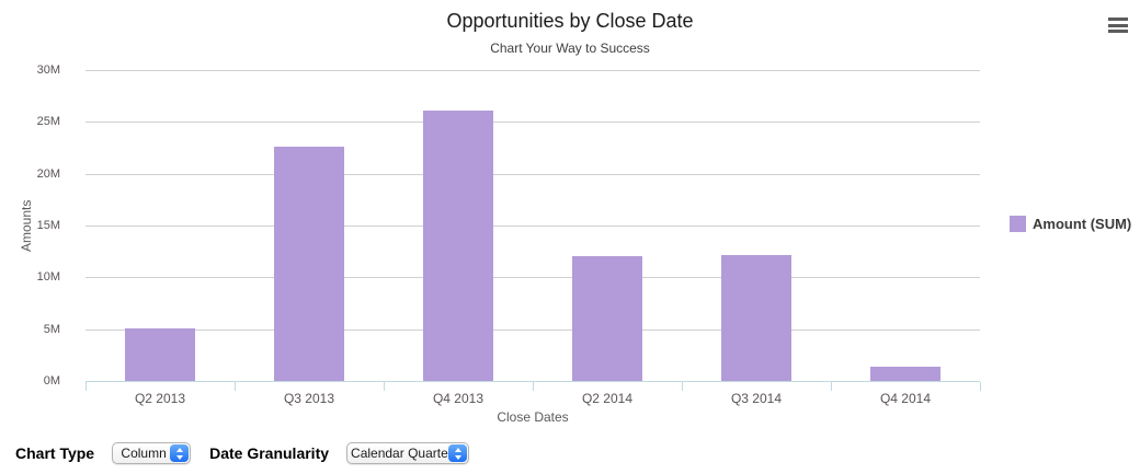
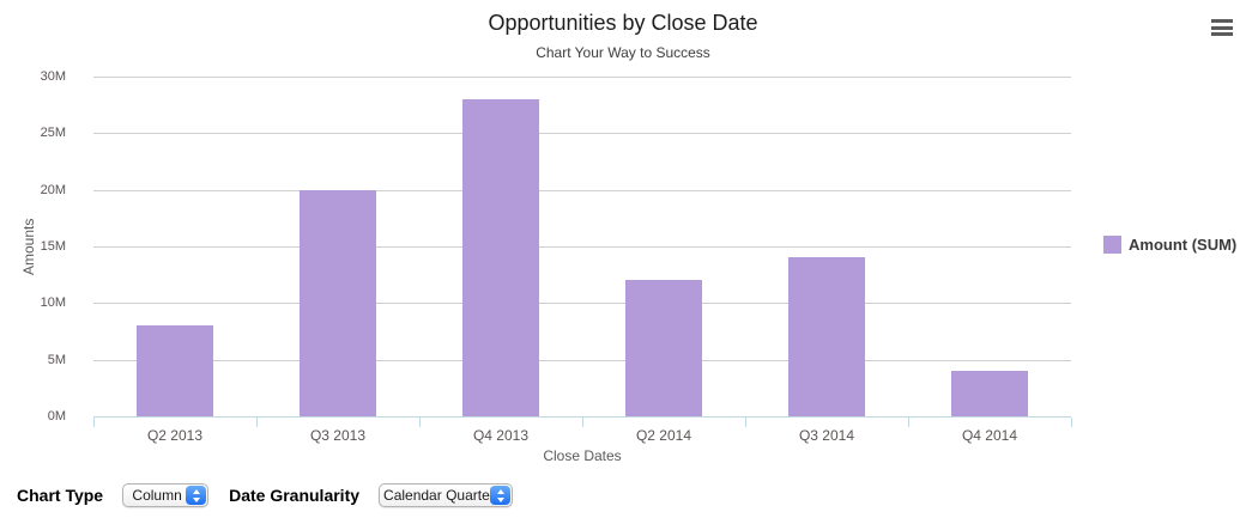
Q2 2013: 5M -> 8M
Q3 2013: 23M -> 20M
Q4 2013: 26M -> 28M
Q3 2014: 12M -> 14M
Q4 2014: 1M -> 4M
